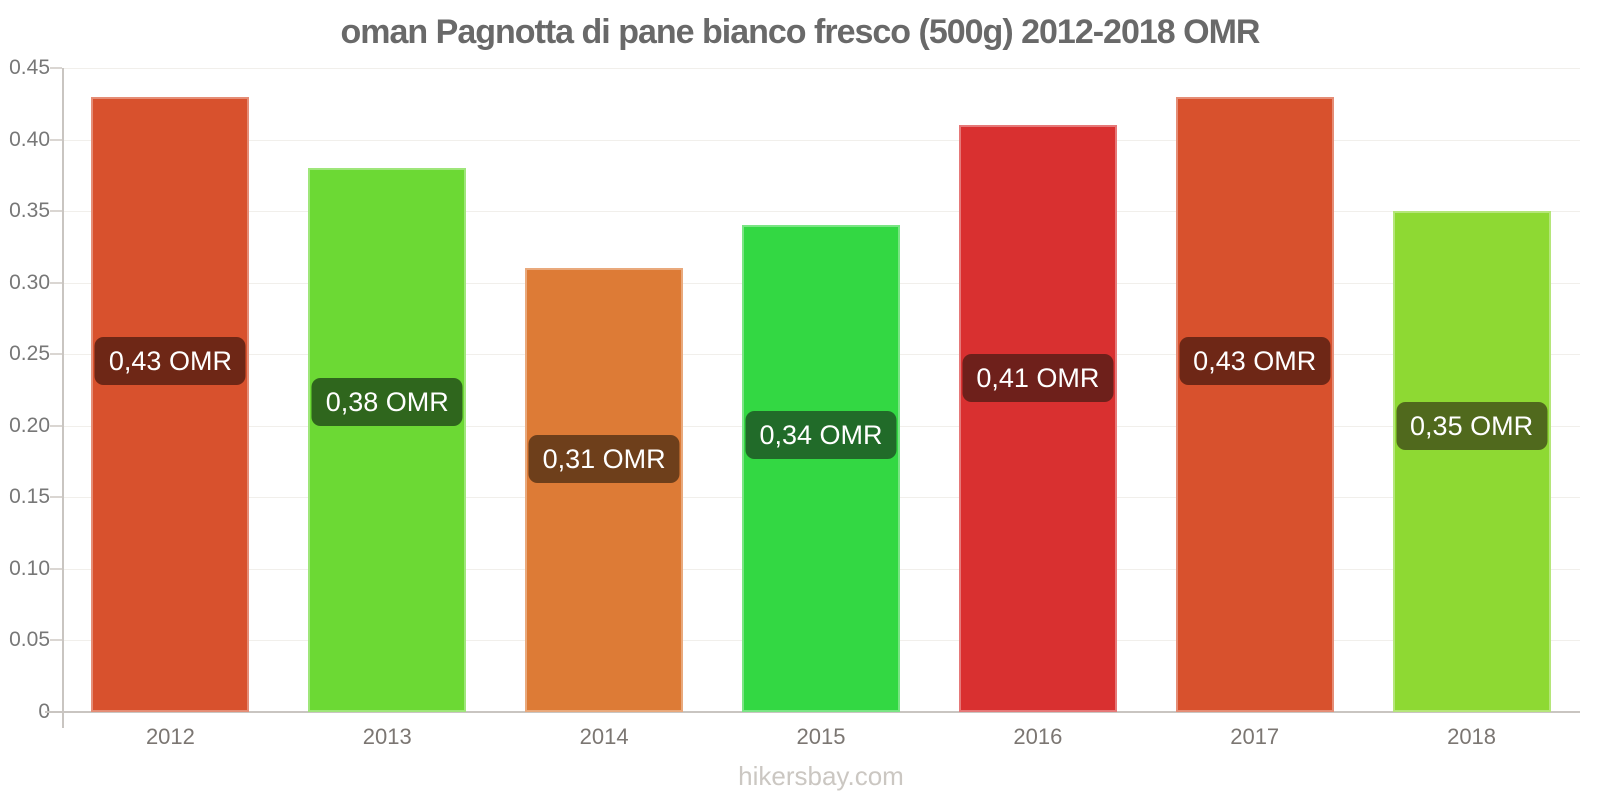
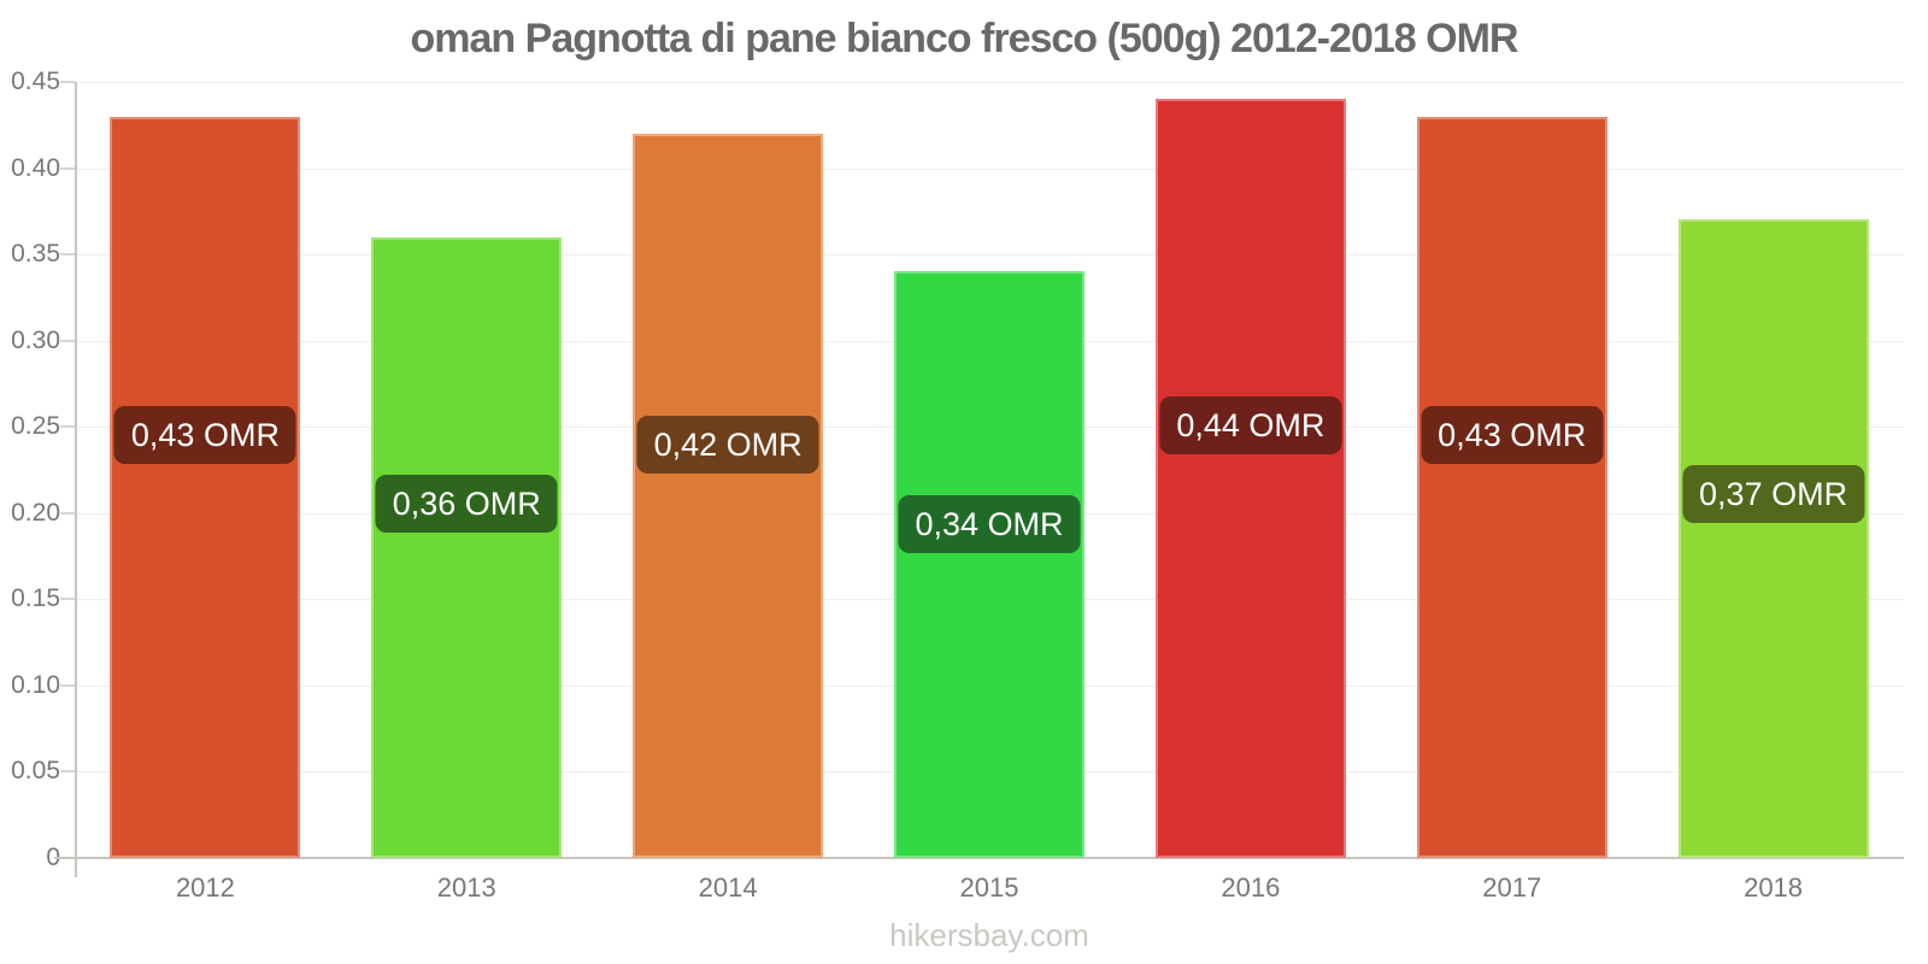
2013: 0,38 -> 0,36
2014: 0,31 -> 0,42
2016: 0,41 -> 0,44
2018: 0,35 -> 0,37
